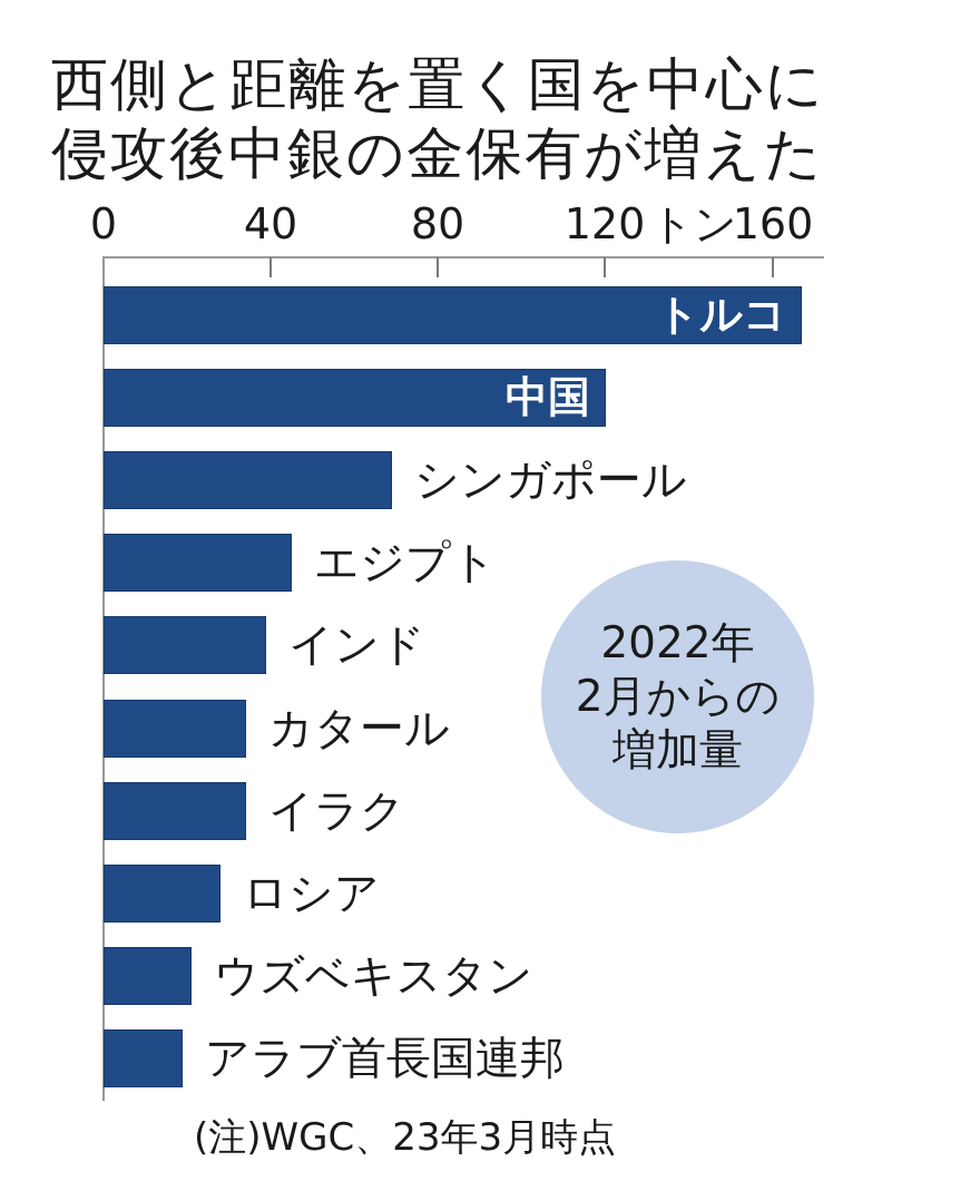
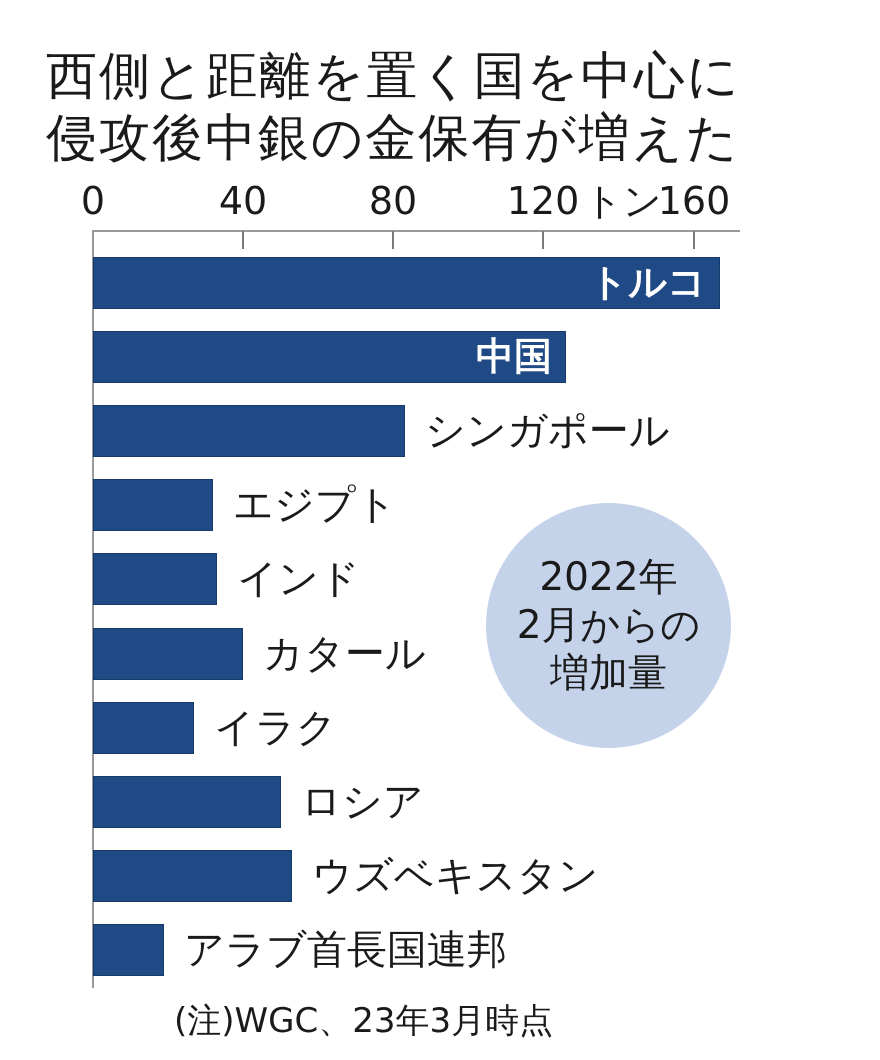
中国: 120 -> 126
シンガポール: 69 -> 83
エジプト: 45 -> 32
インド: 39 -> 33
カタール: 34 -> 40
イラク: 34 -> 27
ロシア: 28 -> 50
ウズベキスタン: 21 -> 53
